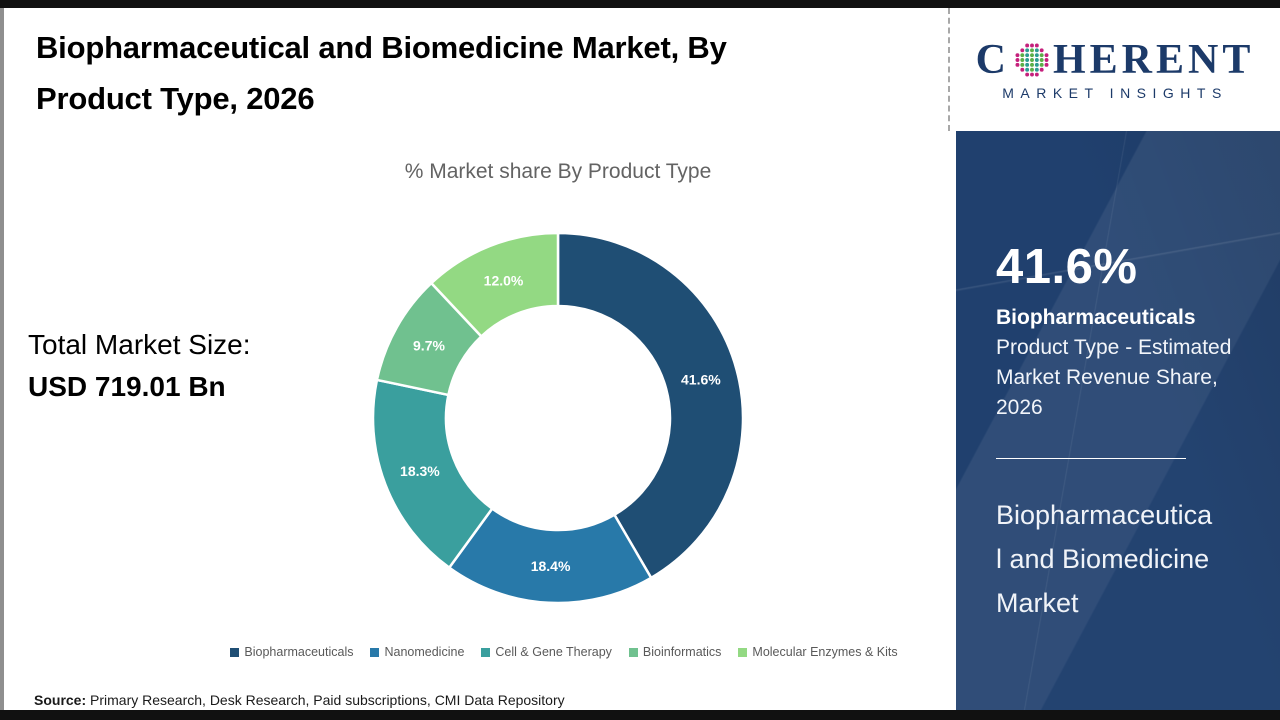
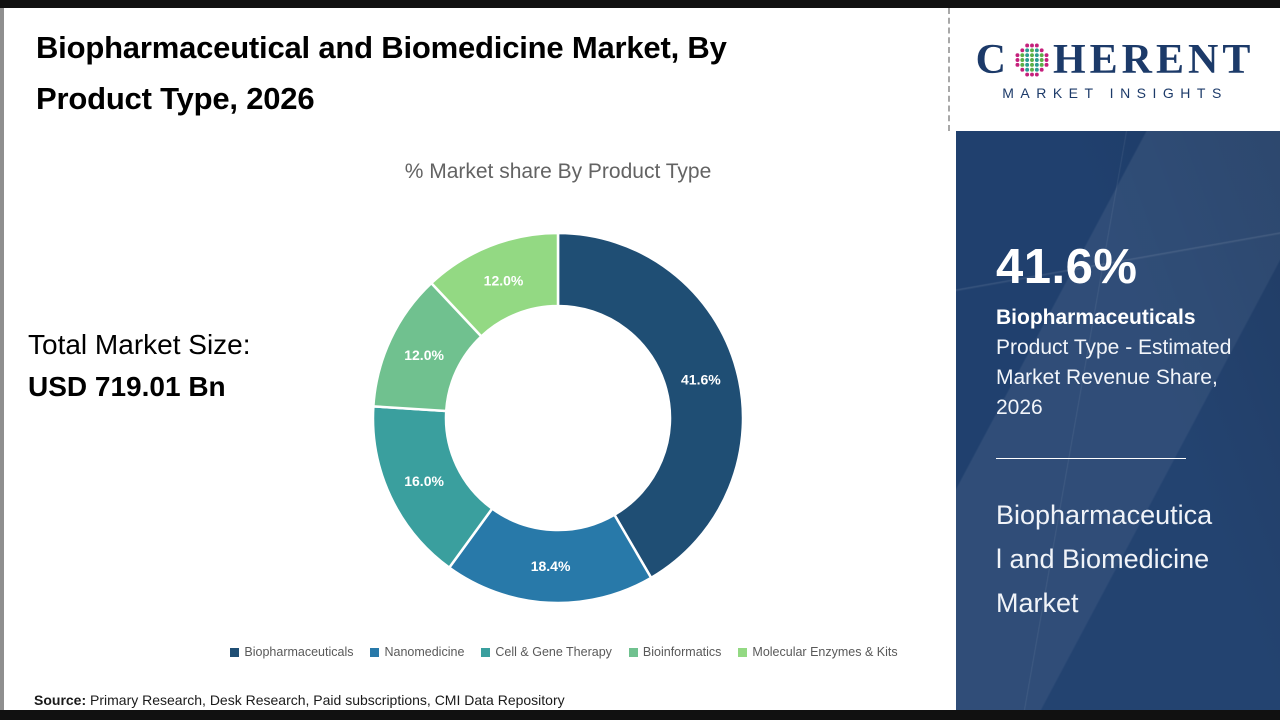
Cell & Gene Therapy: 18.3% -> 16.0%
Bioinformatics: 9.7% -> 12.0%
